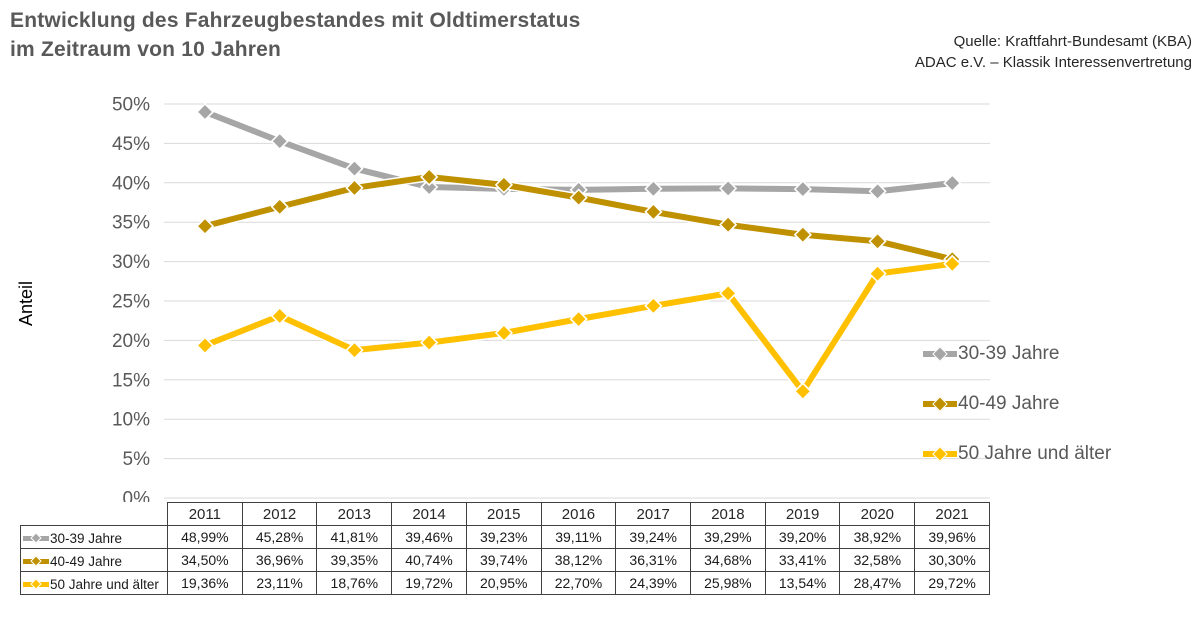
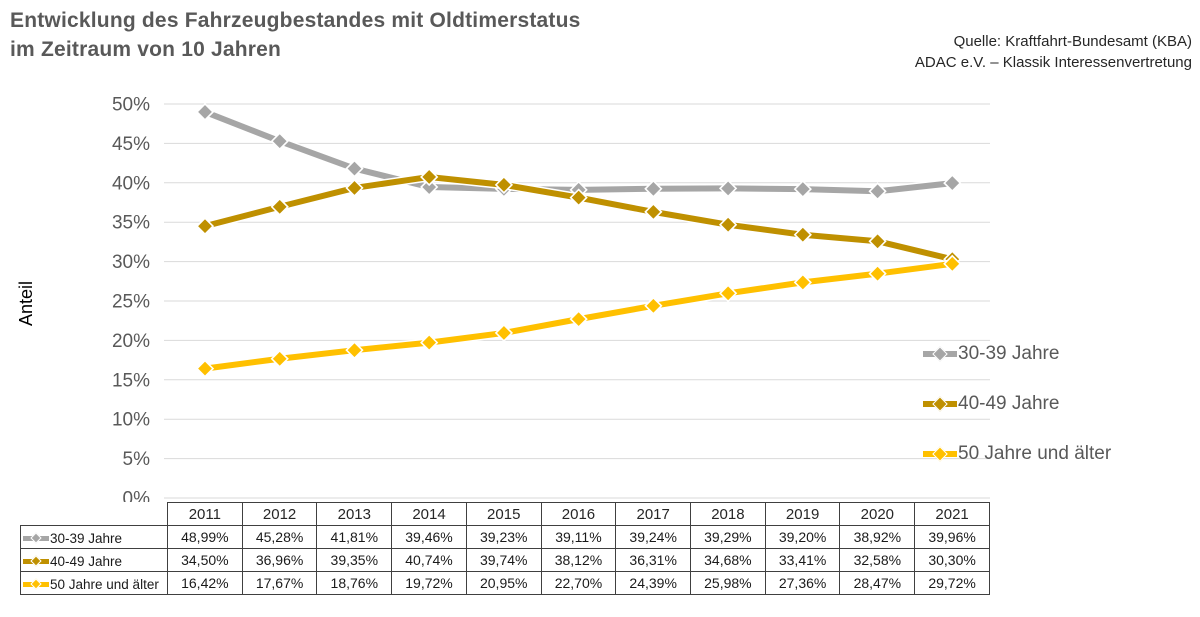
50 Jahre und älter/2011: 19,36% -> 16,42%
50 Jahre und älter/2012: 23,11% -> 17,67%
50 Jahre und älter/2019: 13,54% -> 27,36%
